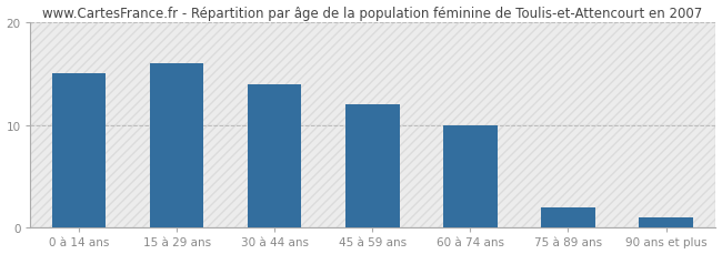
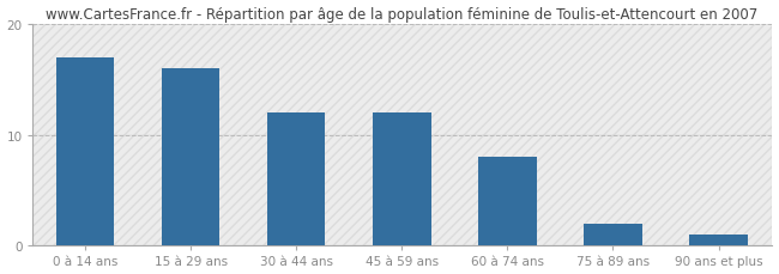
0 à 14 ans: 15 -> 17
30 à 44 ans: 14 -> 12
60 à 74 ans: 10 -> 8
